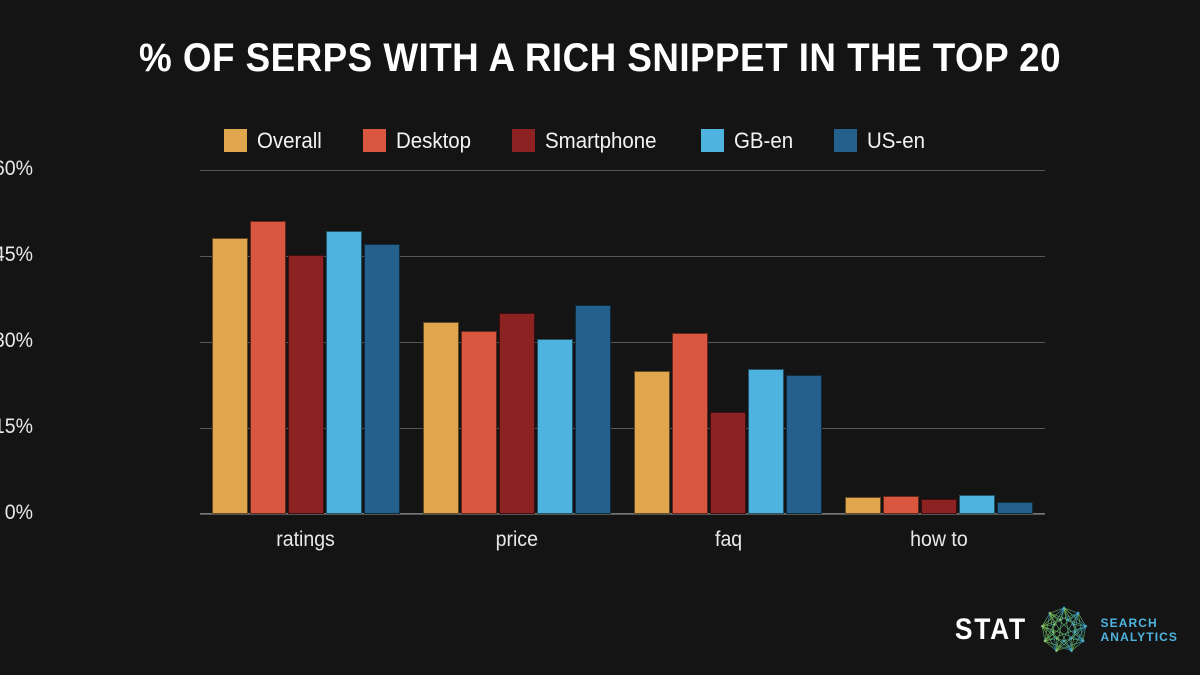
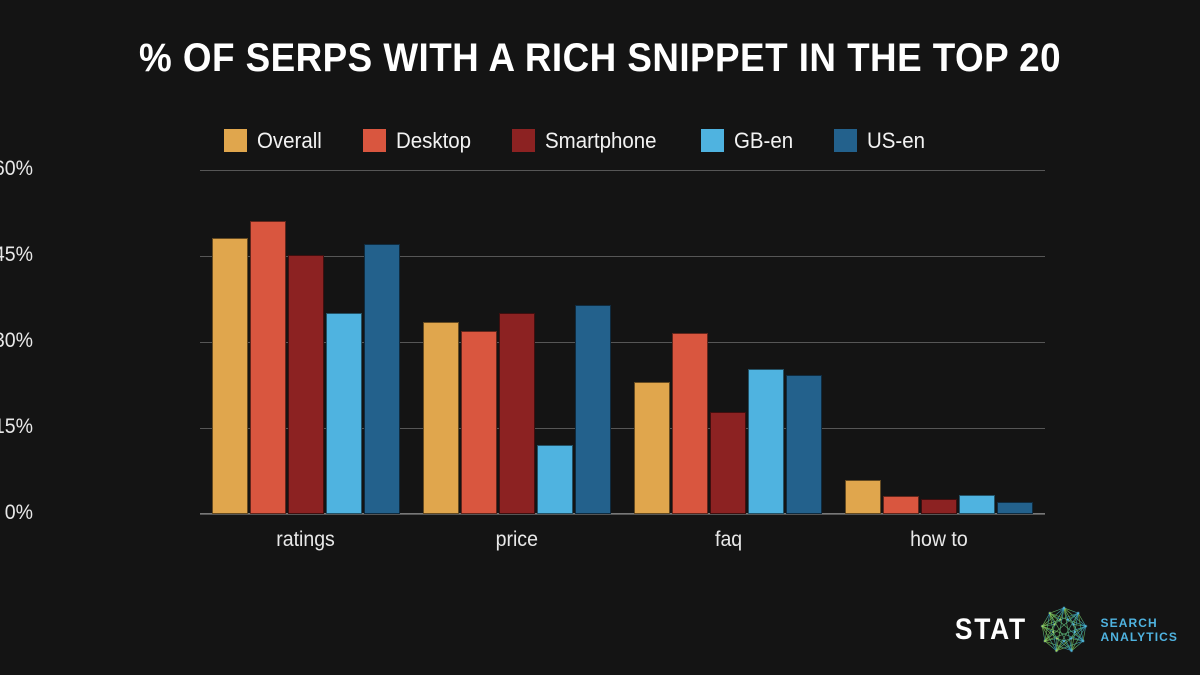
GB-en/ratings: 49% -> 35%
GB-en/price: 31% -> 12%
Overall/faq: 25% -> 23%
Overall/how to: 3% -> 6%
